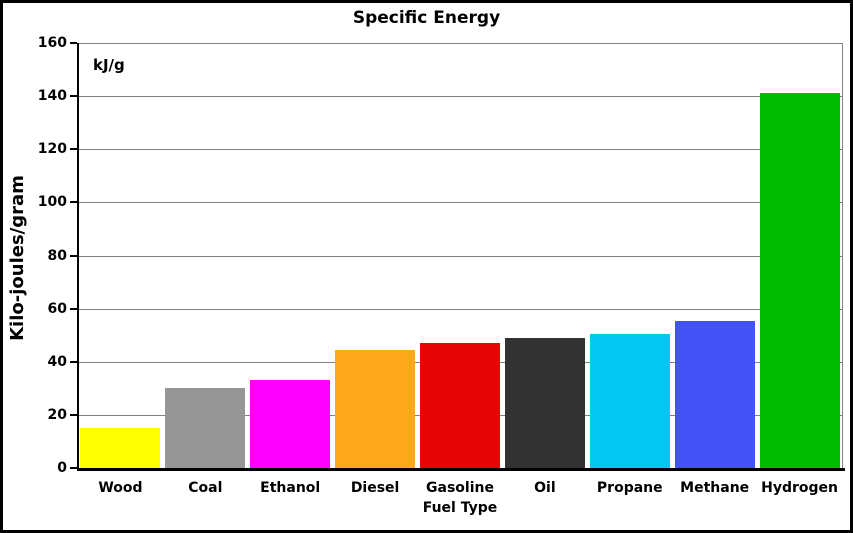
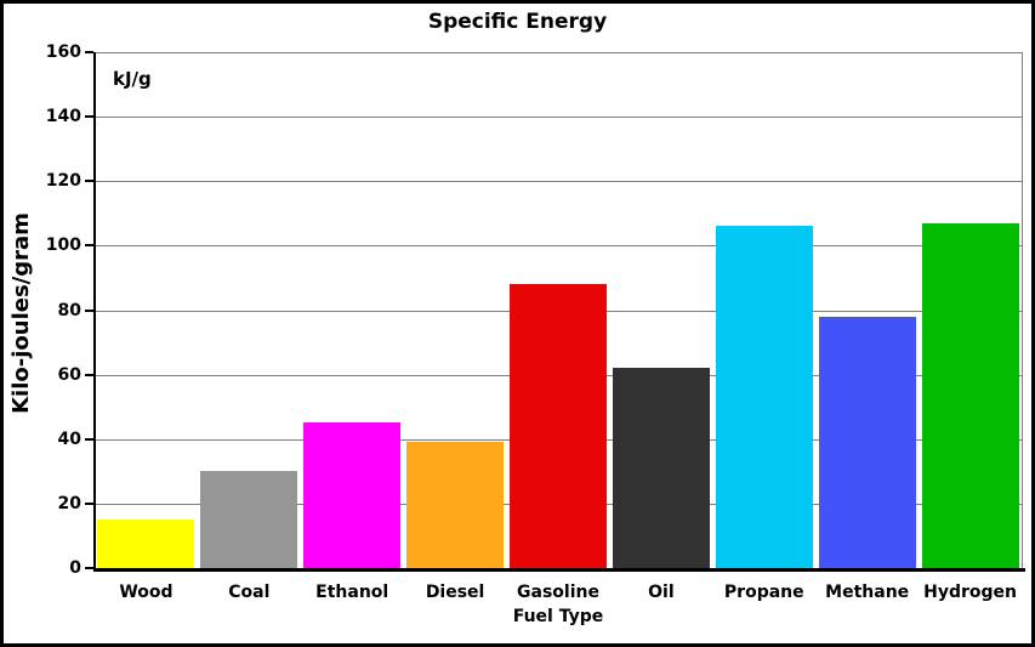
Ethanol: 33 -> 45
Diesel: 44 -> 39
Gasoline: 47 -> 88
Oil: 49 -> 62
Propane: 50 -> 106
Methane: 56 -> 78
Hydrogen: 141 -> 107
